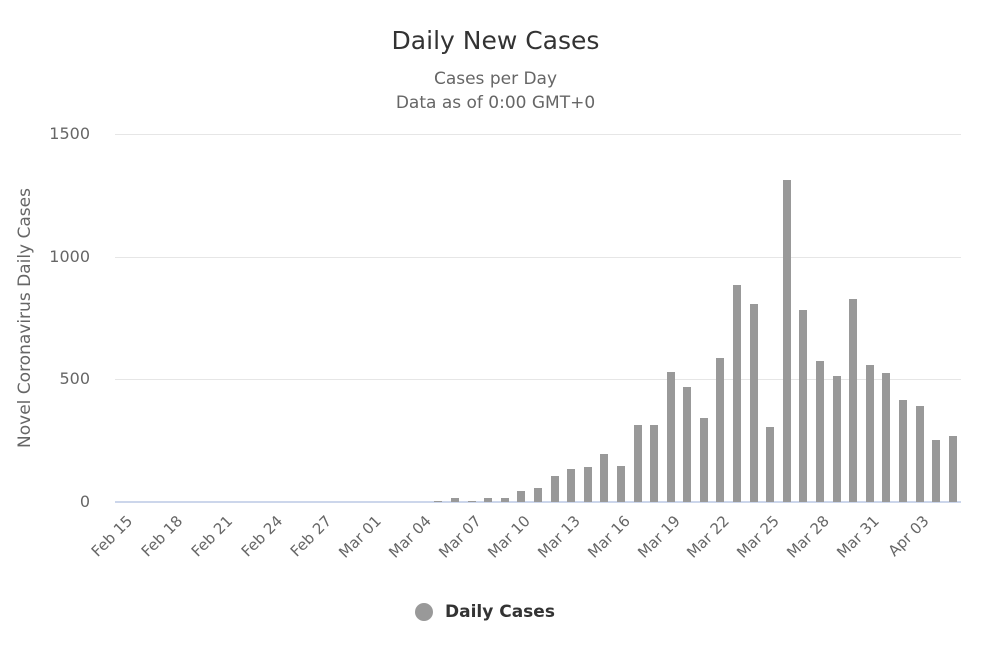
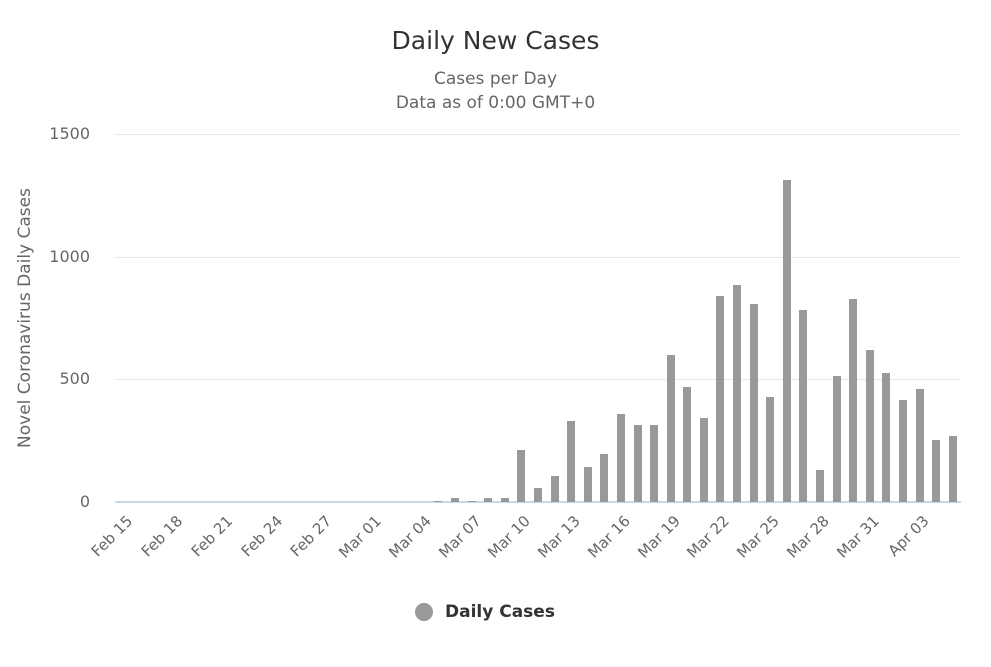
Mar 10: 40 -> 210
Mar 13: 130 -> 330
Mar 16: 150 -> 360
Mar 19: 530 -> 600
Mar 22: 590 -> 840
Mar 25: 310 -> 430
Mar 28: 570 -> 130
Mar 31: 560 -> 620
Apr 03: 390 -> 460
